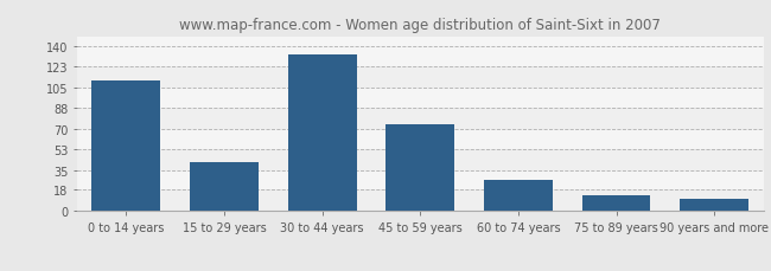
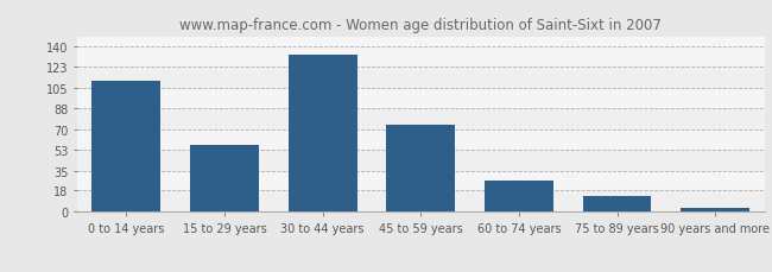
15 to 29 years: 42 -> 57
90 years and more: 10 -> 3
